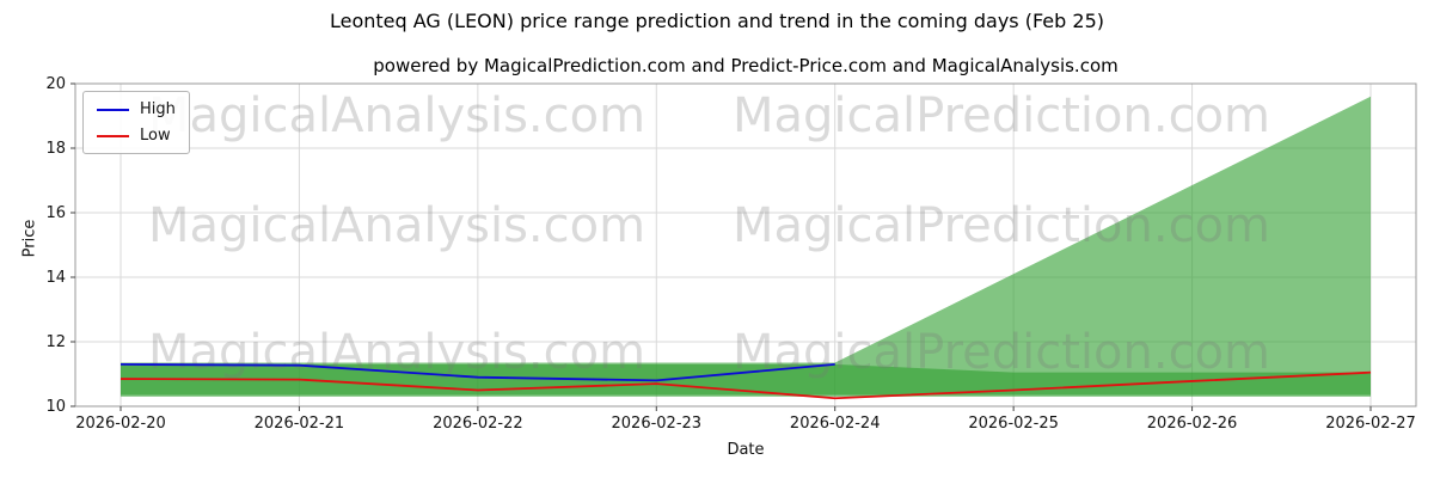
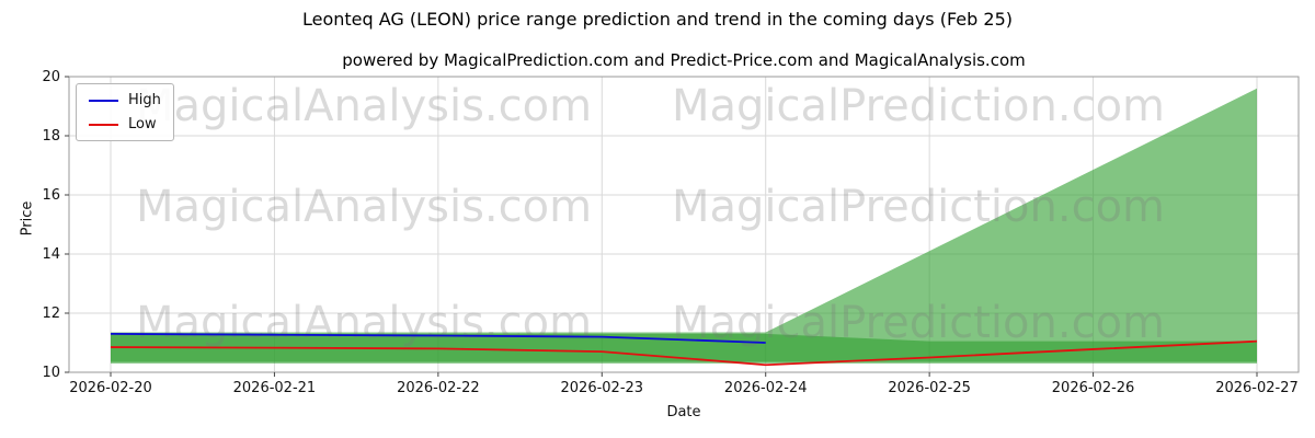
High/2026-02-22: 10.9 -> 11.2
Low/2026-02-22: 10.5 -> 10.8
High/2026-02-23: 10.8 -> 11.2
High/2026-02-24: 11.3 -> 11.0
